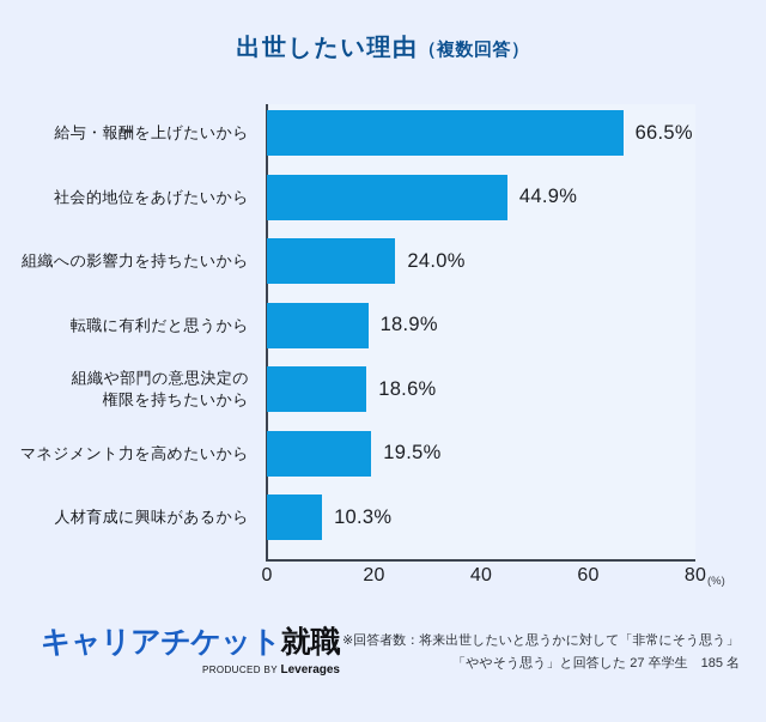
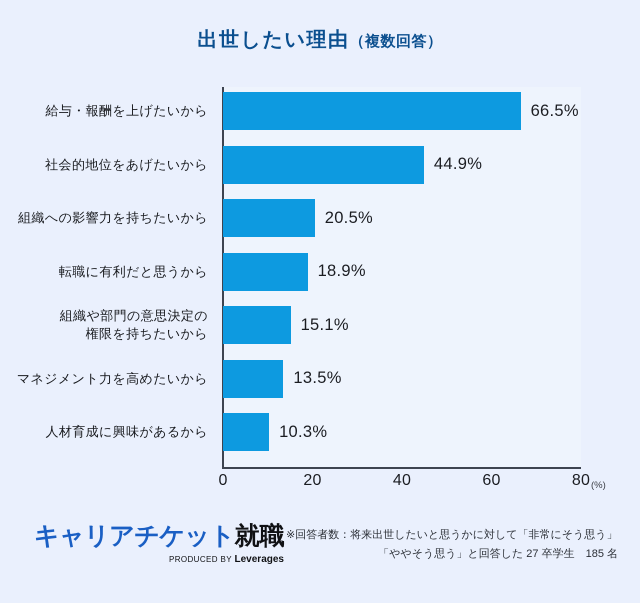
組織への影響力を持ちたいから: 24.0% -> 20.5%
組織や部門の意思決定の権限を持ちたいから: 18.6% -> 15.1%
マネジメント力を高めたいから: 19.5% -> 13.5%
